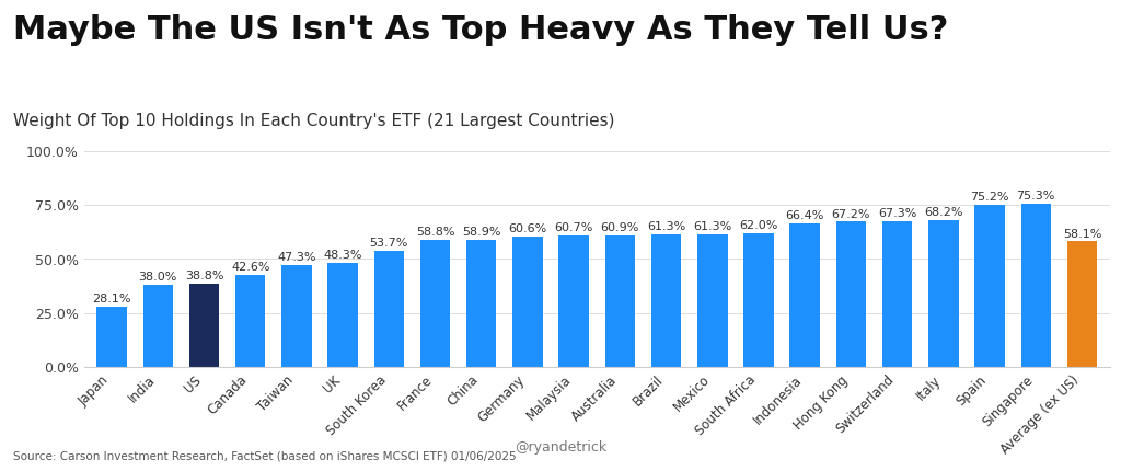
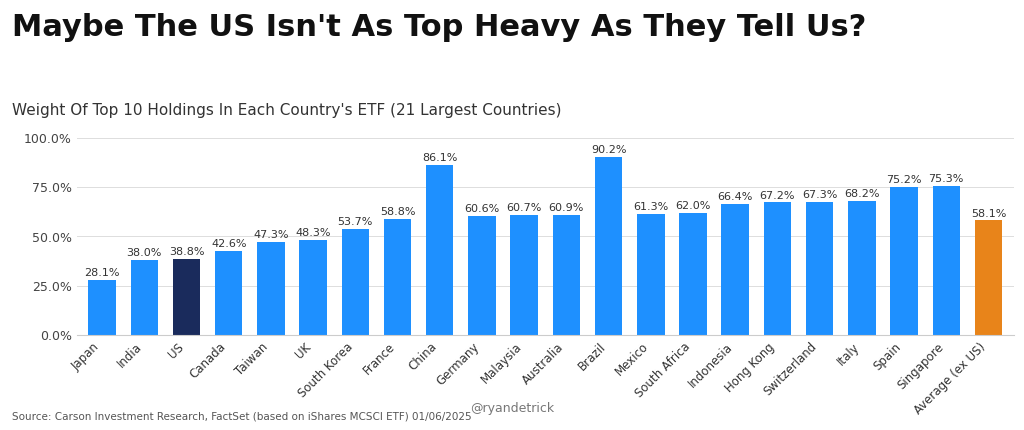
China: 58.9% -> 86.1%
Brazil: 61.3% -> 90.2%
